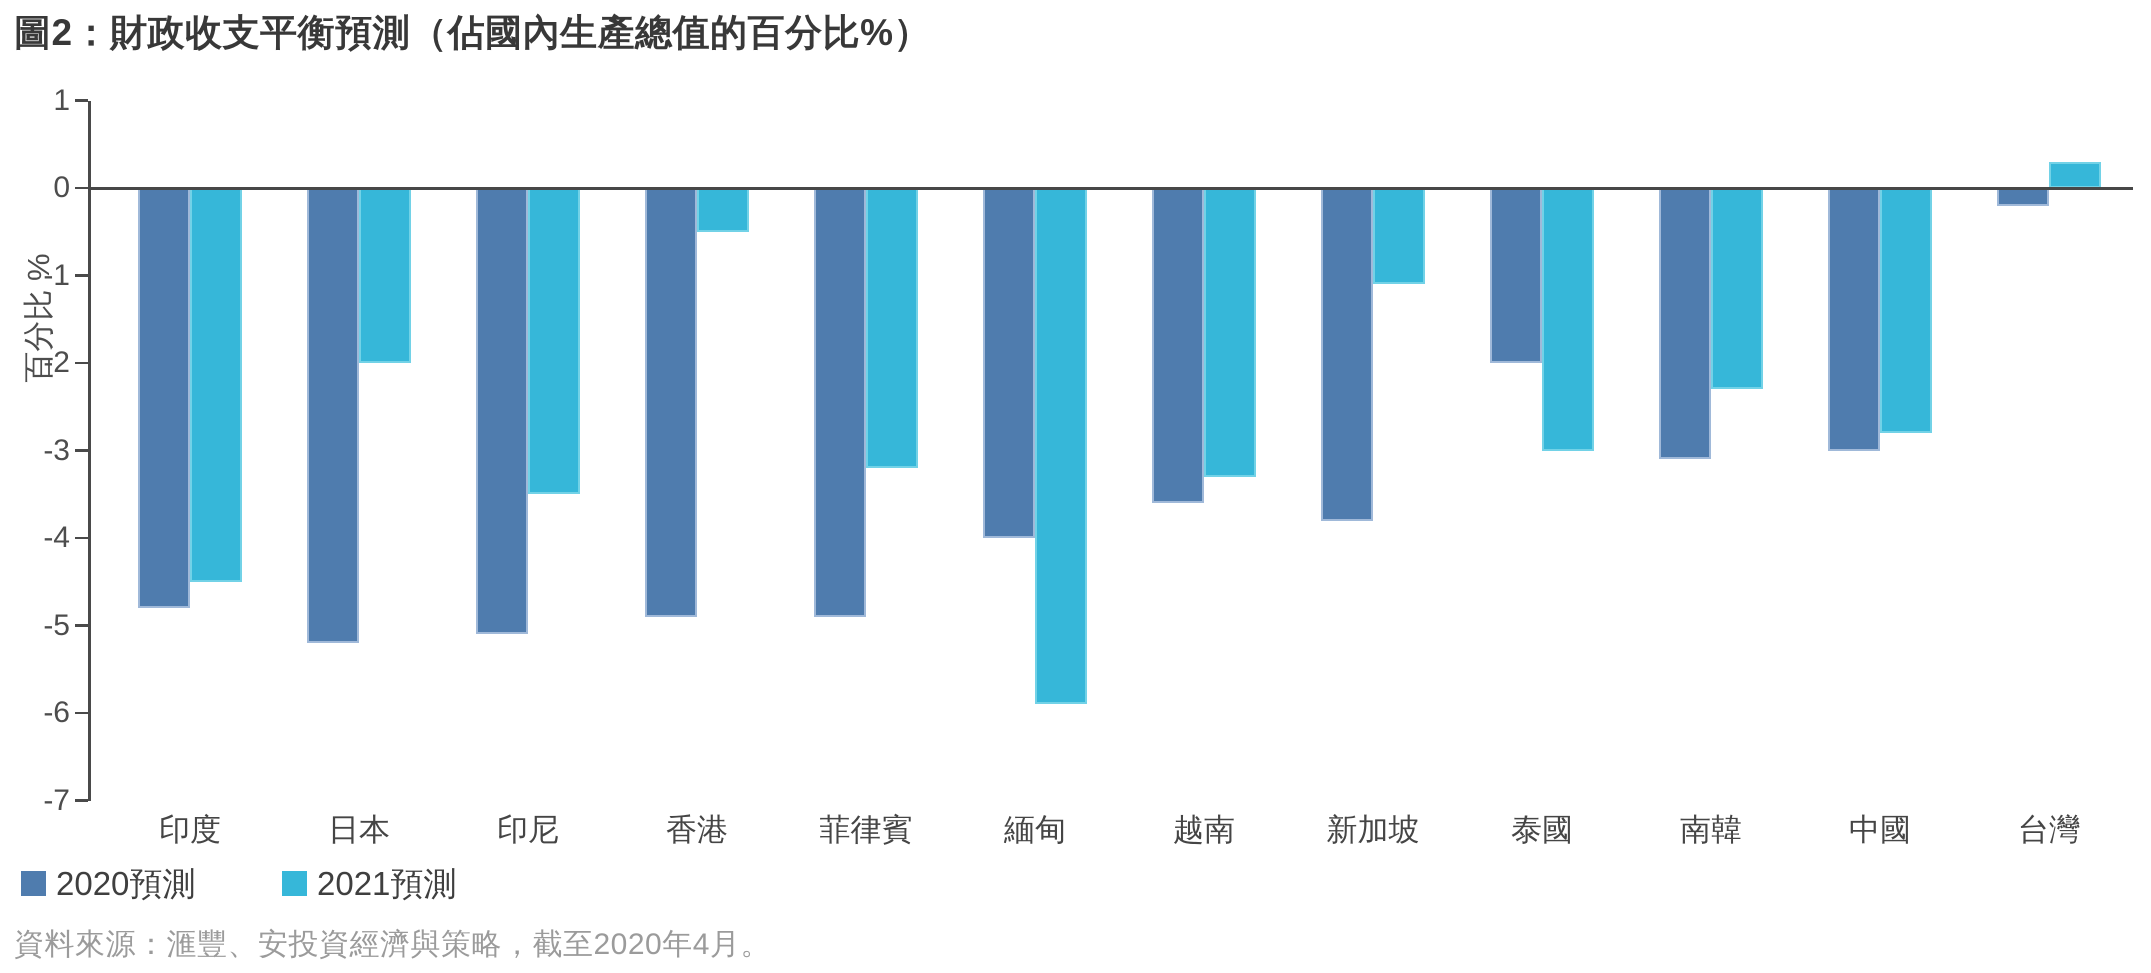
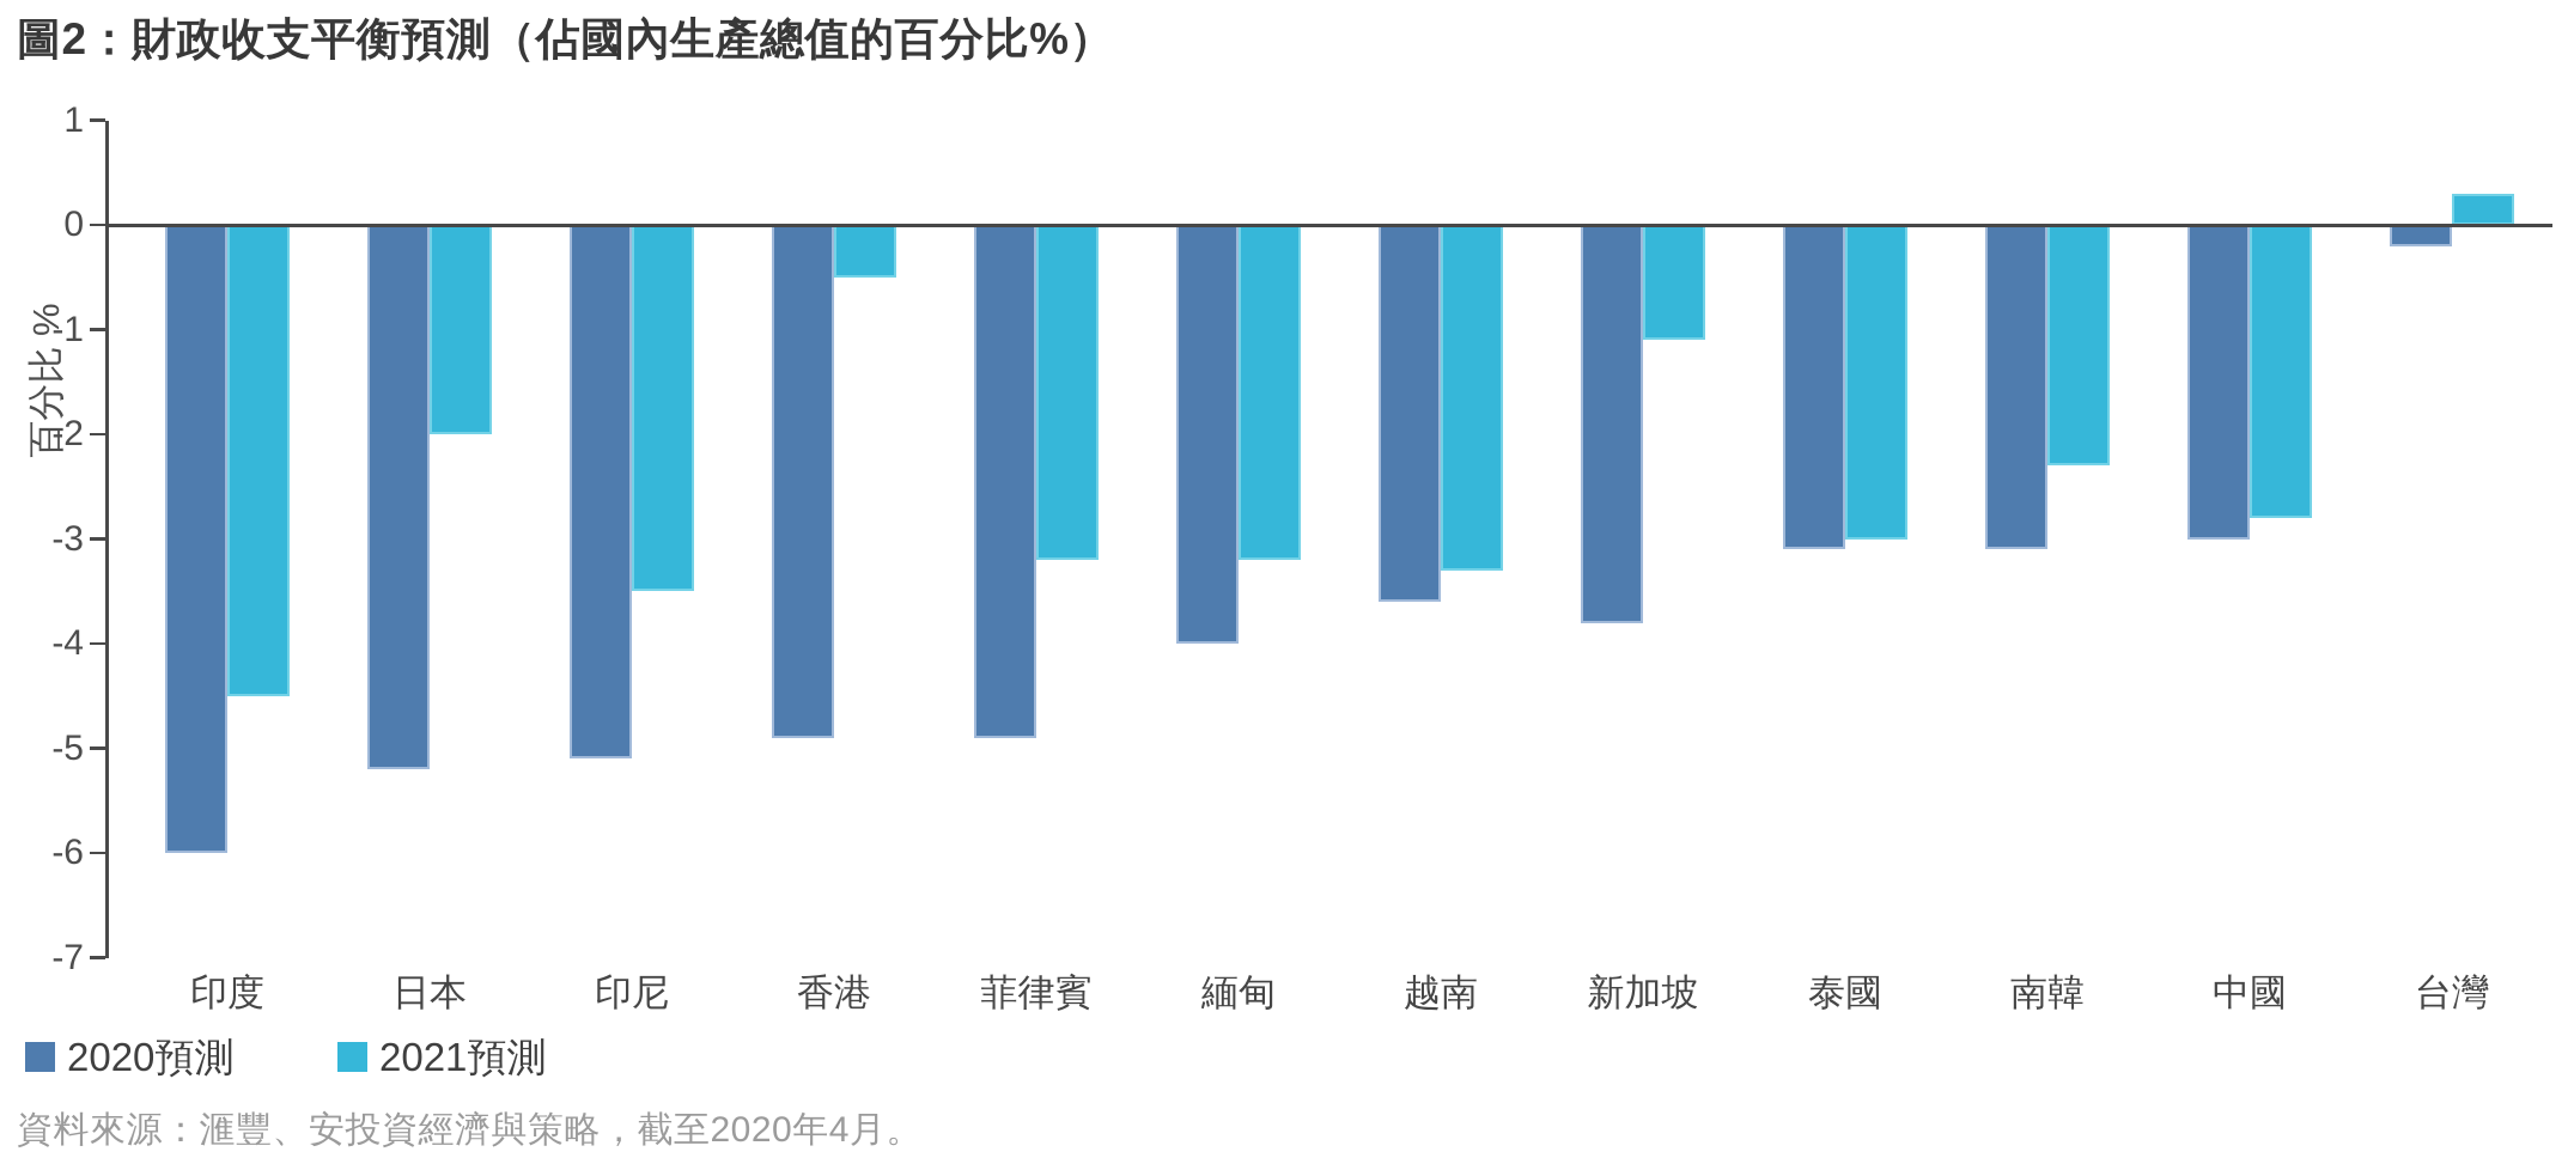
2020預測/印度: -4.8 -> -6.0
2021預測/緬甸: -5.9 -> -3.2
2020預測/泰國: -2.0 -> -3.1
